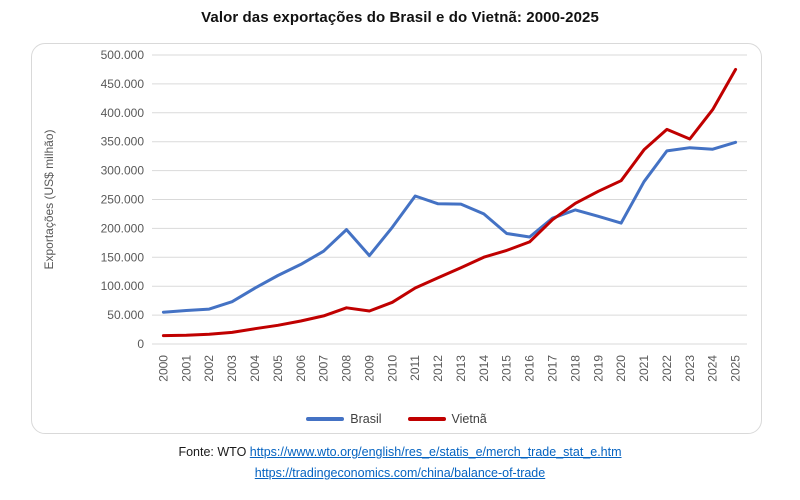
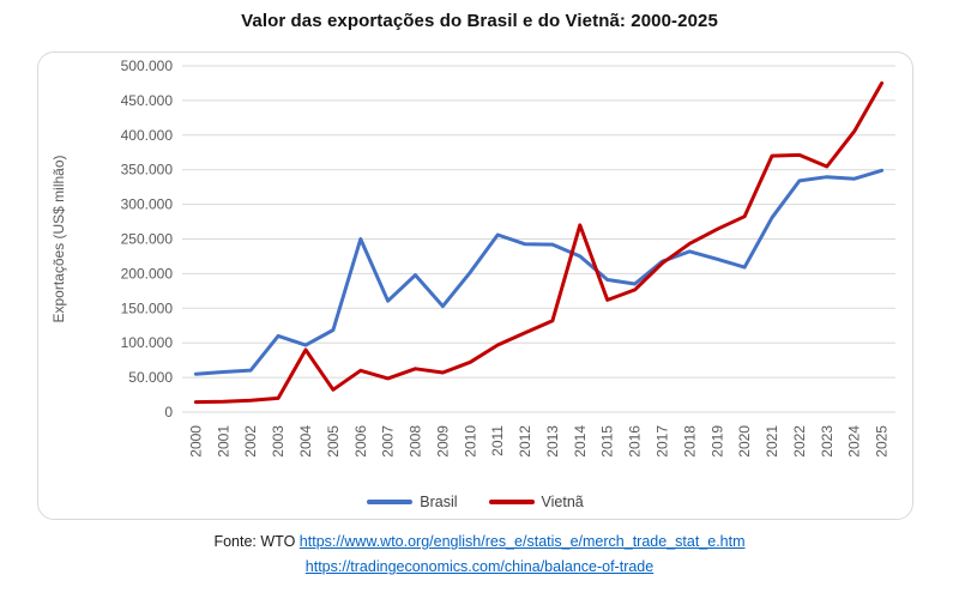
Brasil/2003: 70000 -> 110000
Vietnã/2004: 30000 -> 90000
Brasil/2006: 140000 -> 250000
Vietnã/2006: 40000 -> 60000
Vietnã/2014: 150000 -> 270000
Vietnã/2021: 340000 -> 370000
